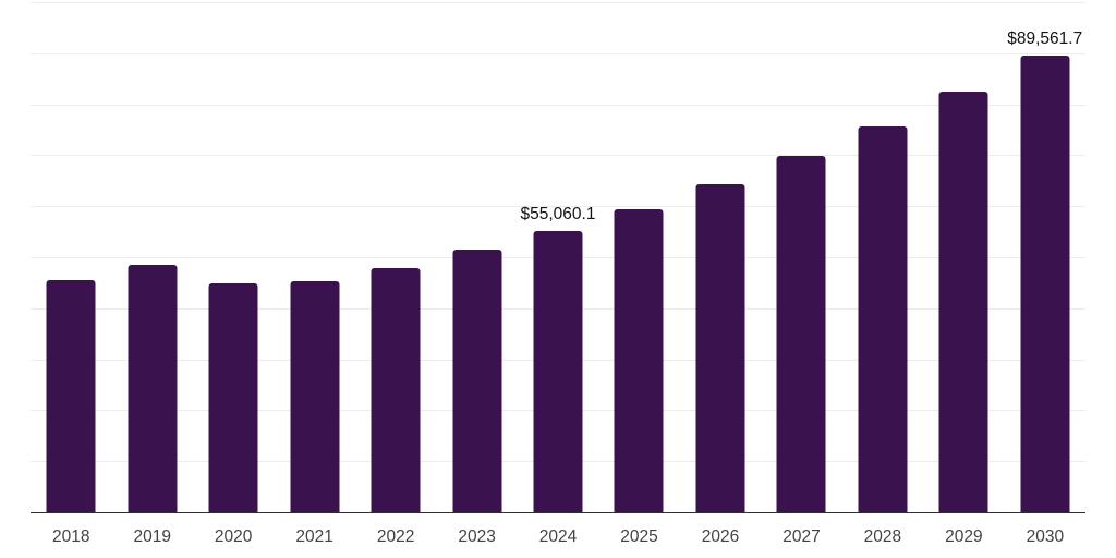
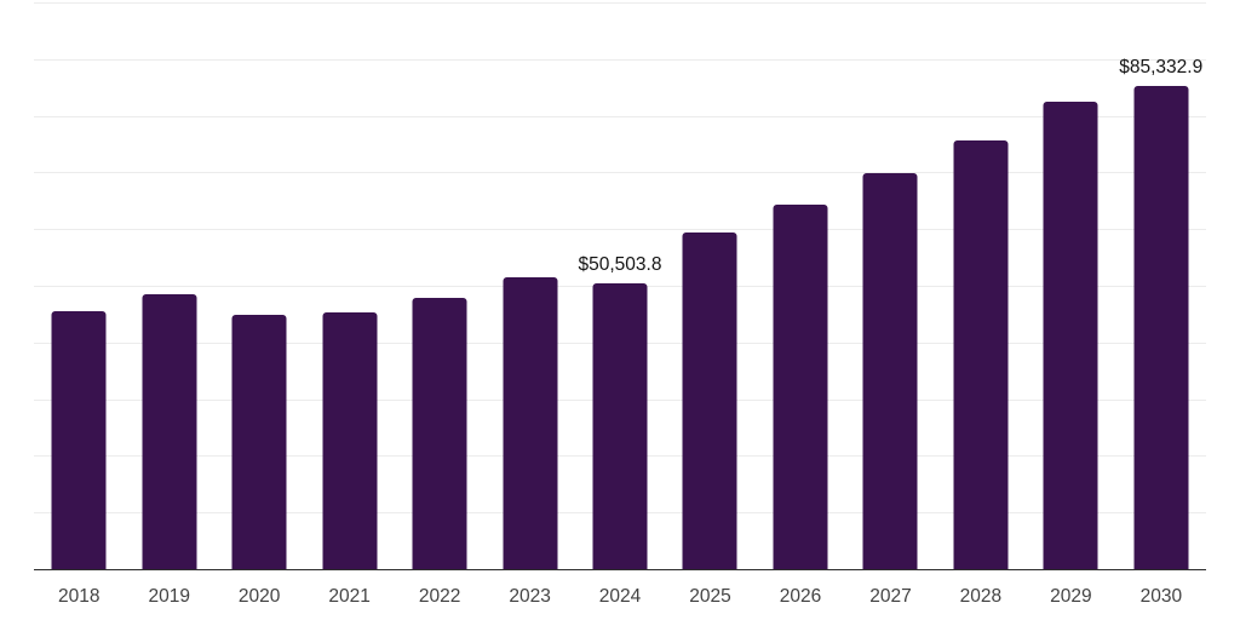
2024: $55,060.1 -> $50,503.8
2030: $89,561.7 -> $85,332.9
